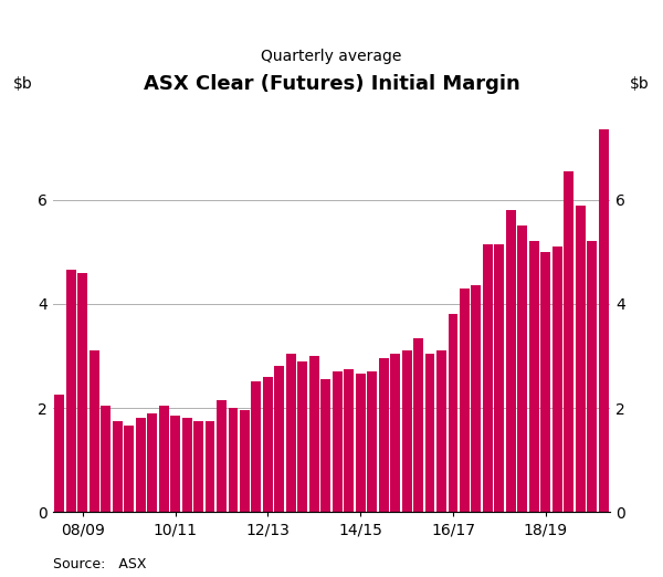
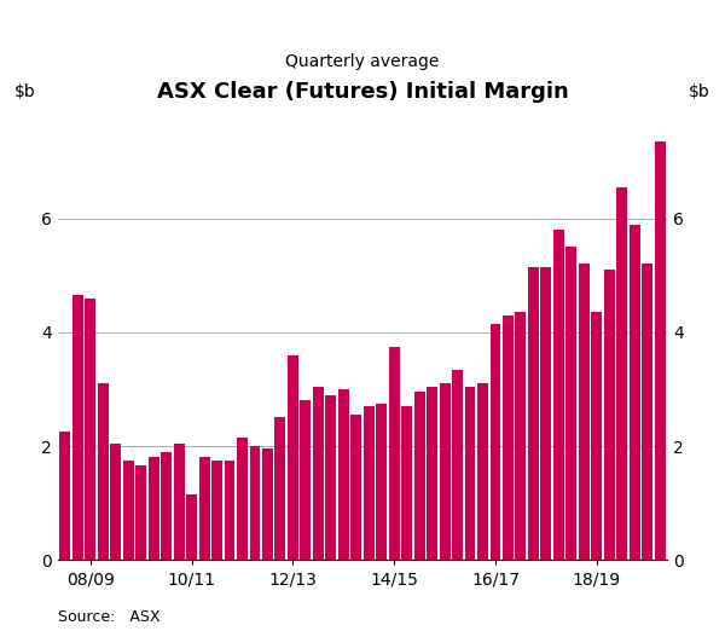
10/11: 1.85 -> 1.15
12/13: 2.60 -> 3.60
14/15: 2.65 -> 3.75
16/17: 3.80 -> 4.15
18/19: 5.00 -> 4.35
